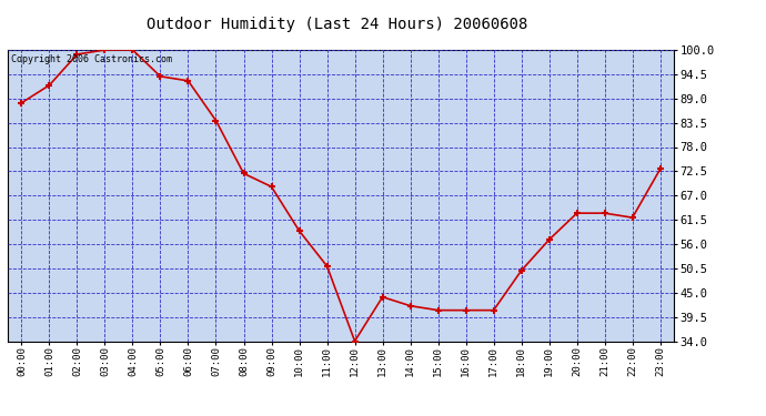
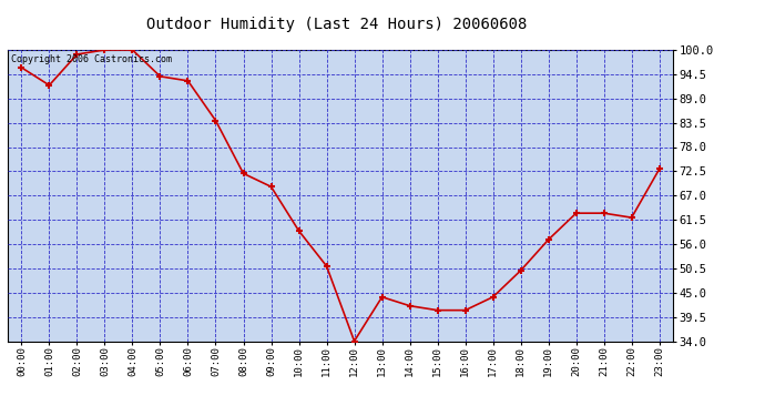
00:00: 88 -> 96
17:00: 41 -> 44
